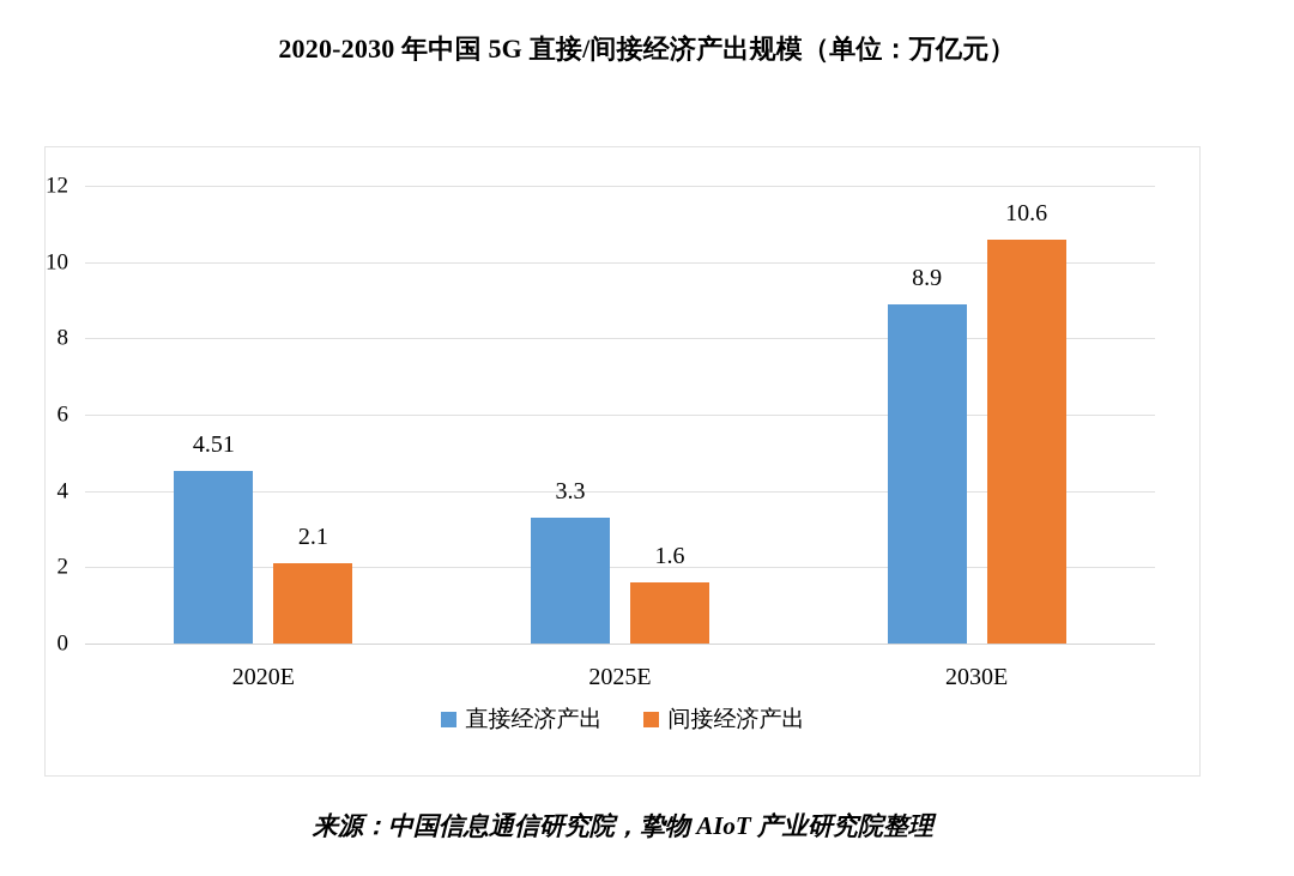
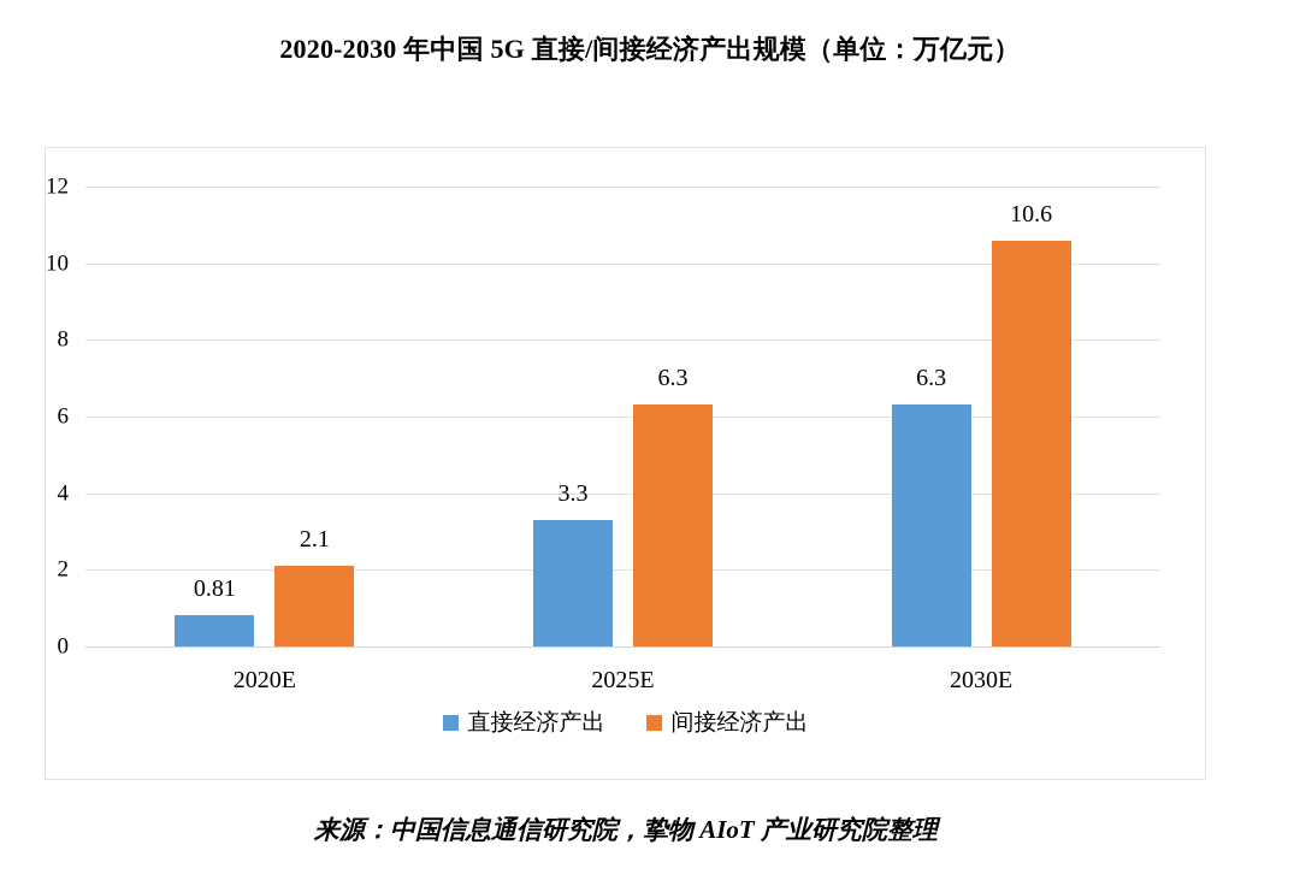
直接经济产出/2020E: 4.51 -> 0.81
间接经济产出/2025E: 1.6 -> 6.3
直接经济产出/2030E: 8.9 -> 6.3
